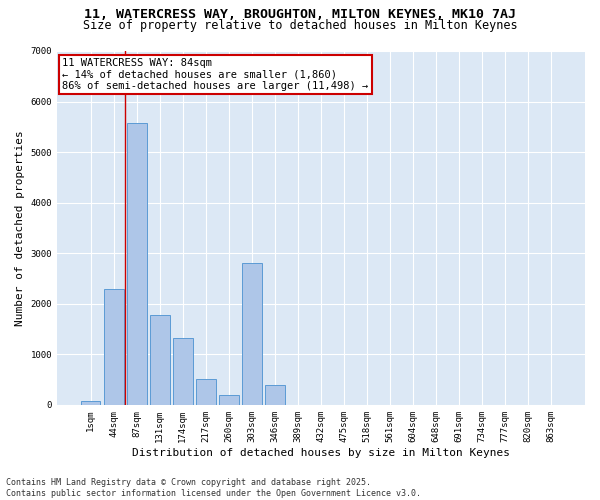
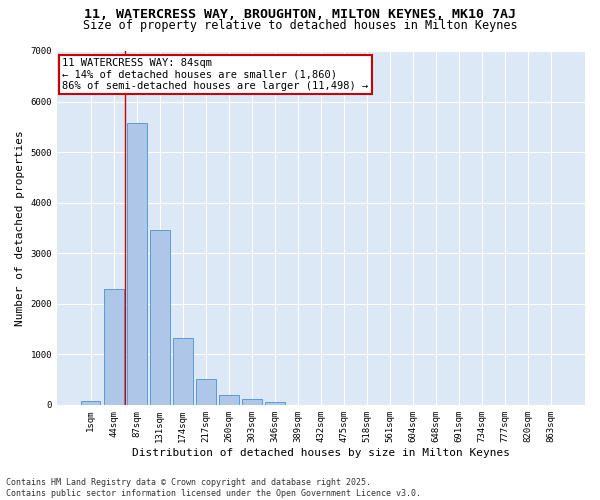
131sqm: 1780 -> 3450
303sqm: 2800 -> 120
346sqm: 400 -> 60
